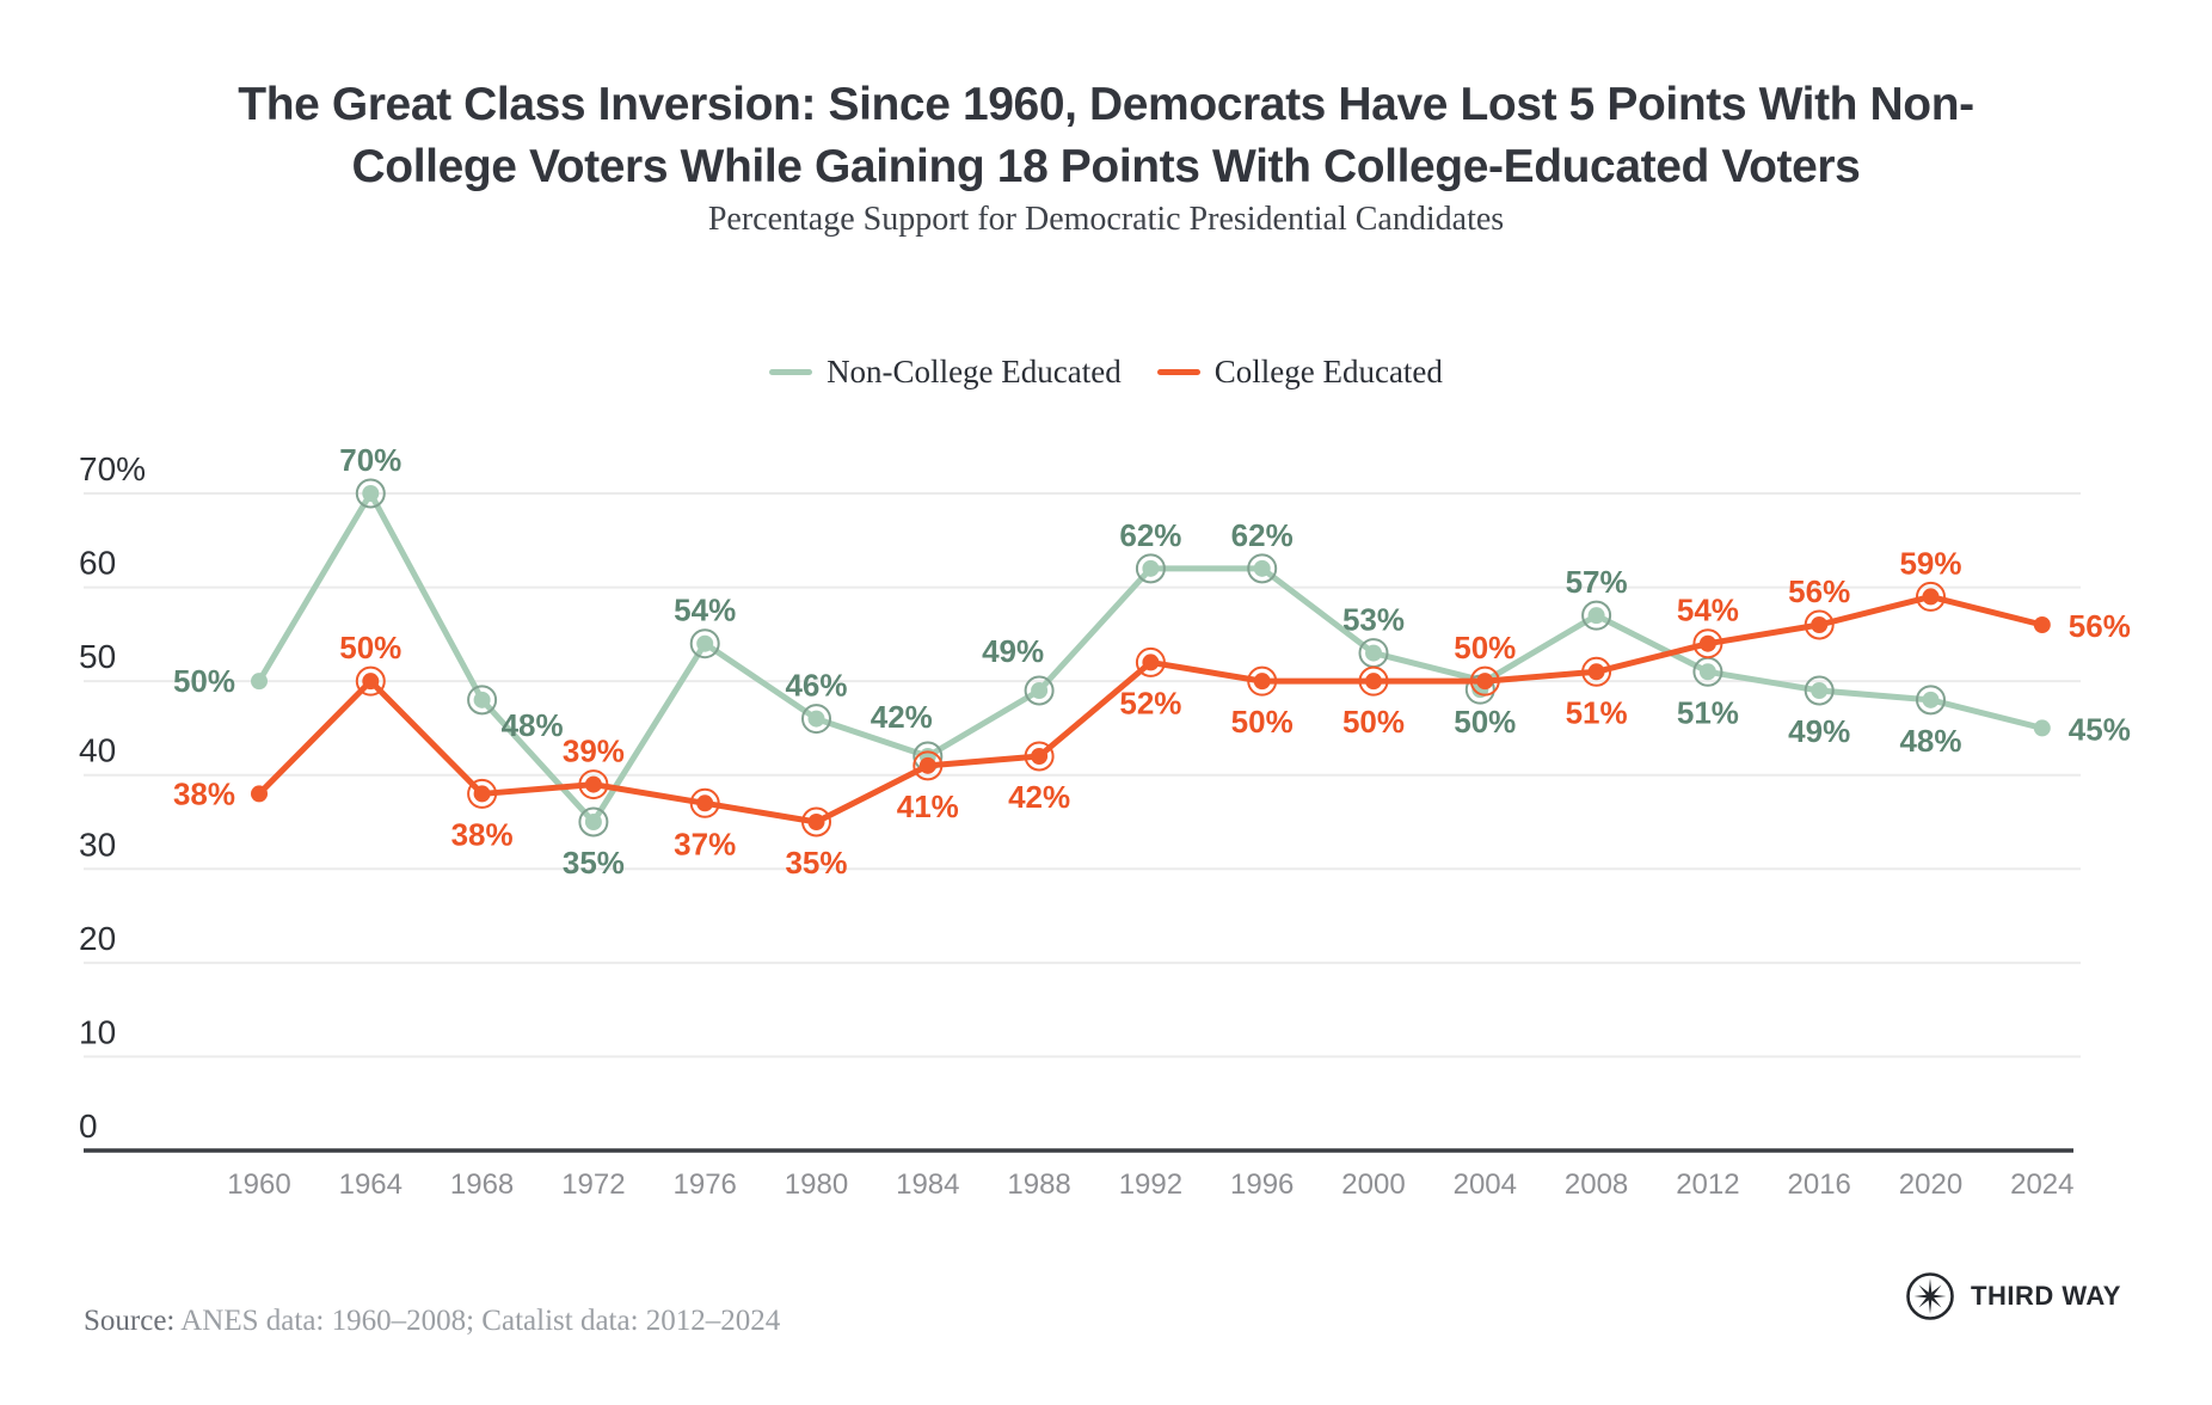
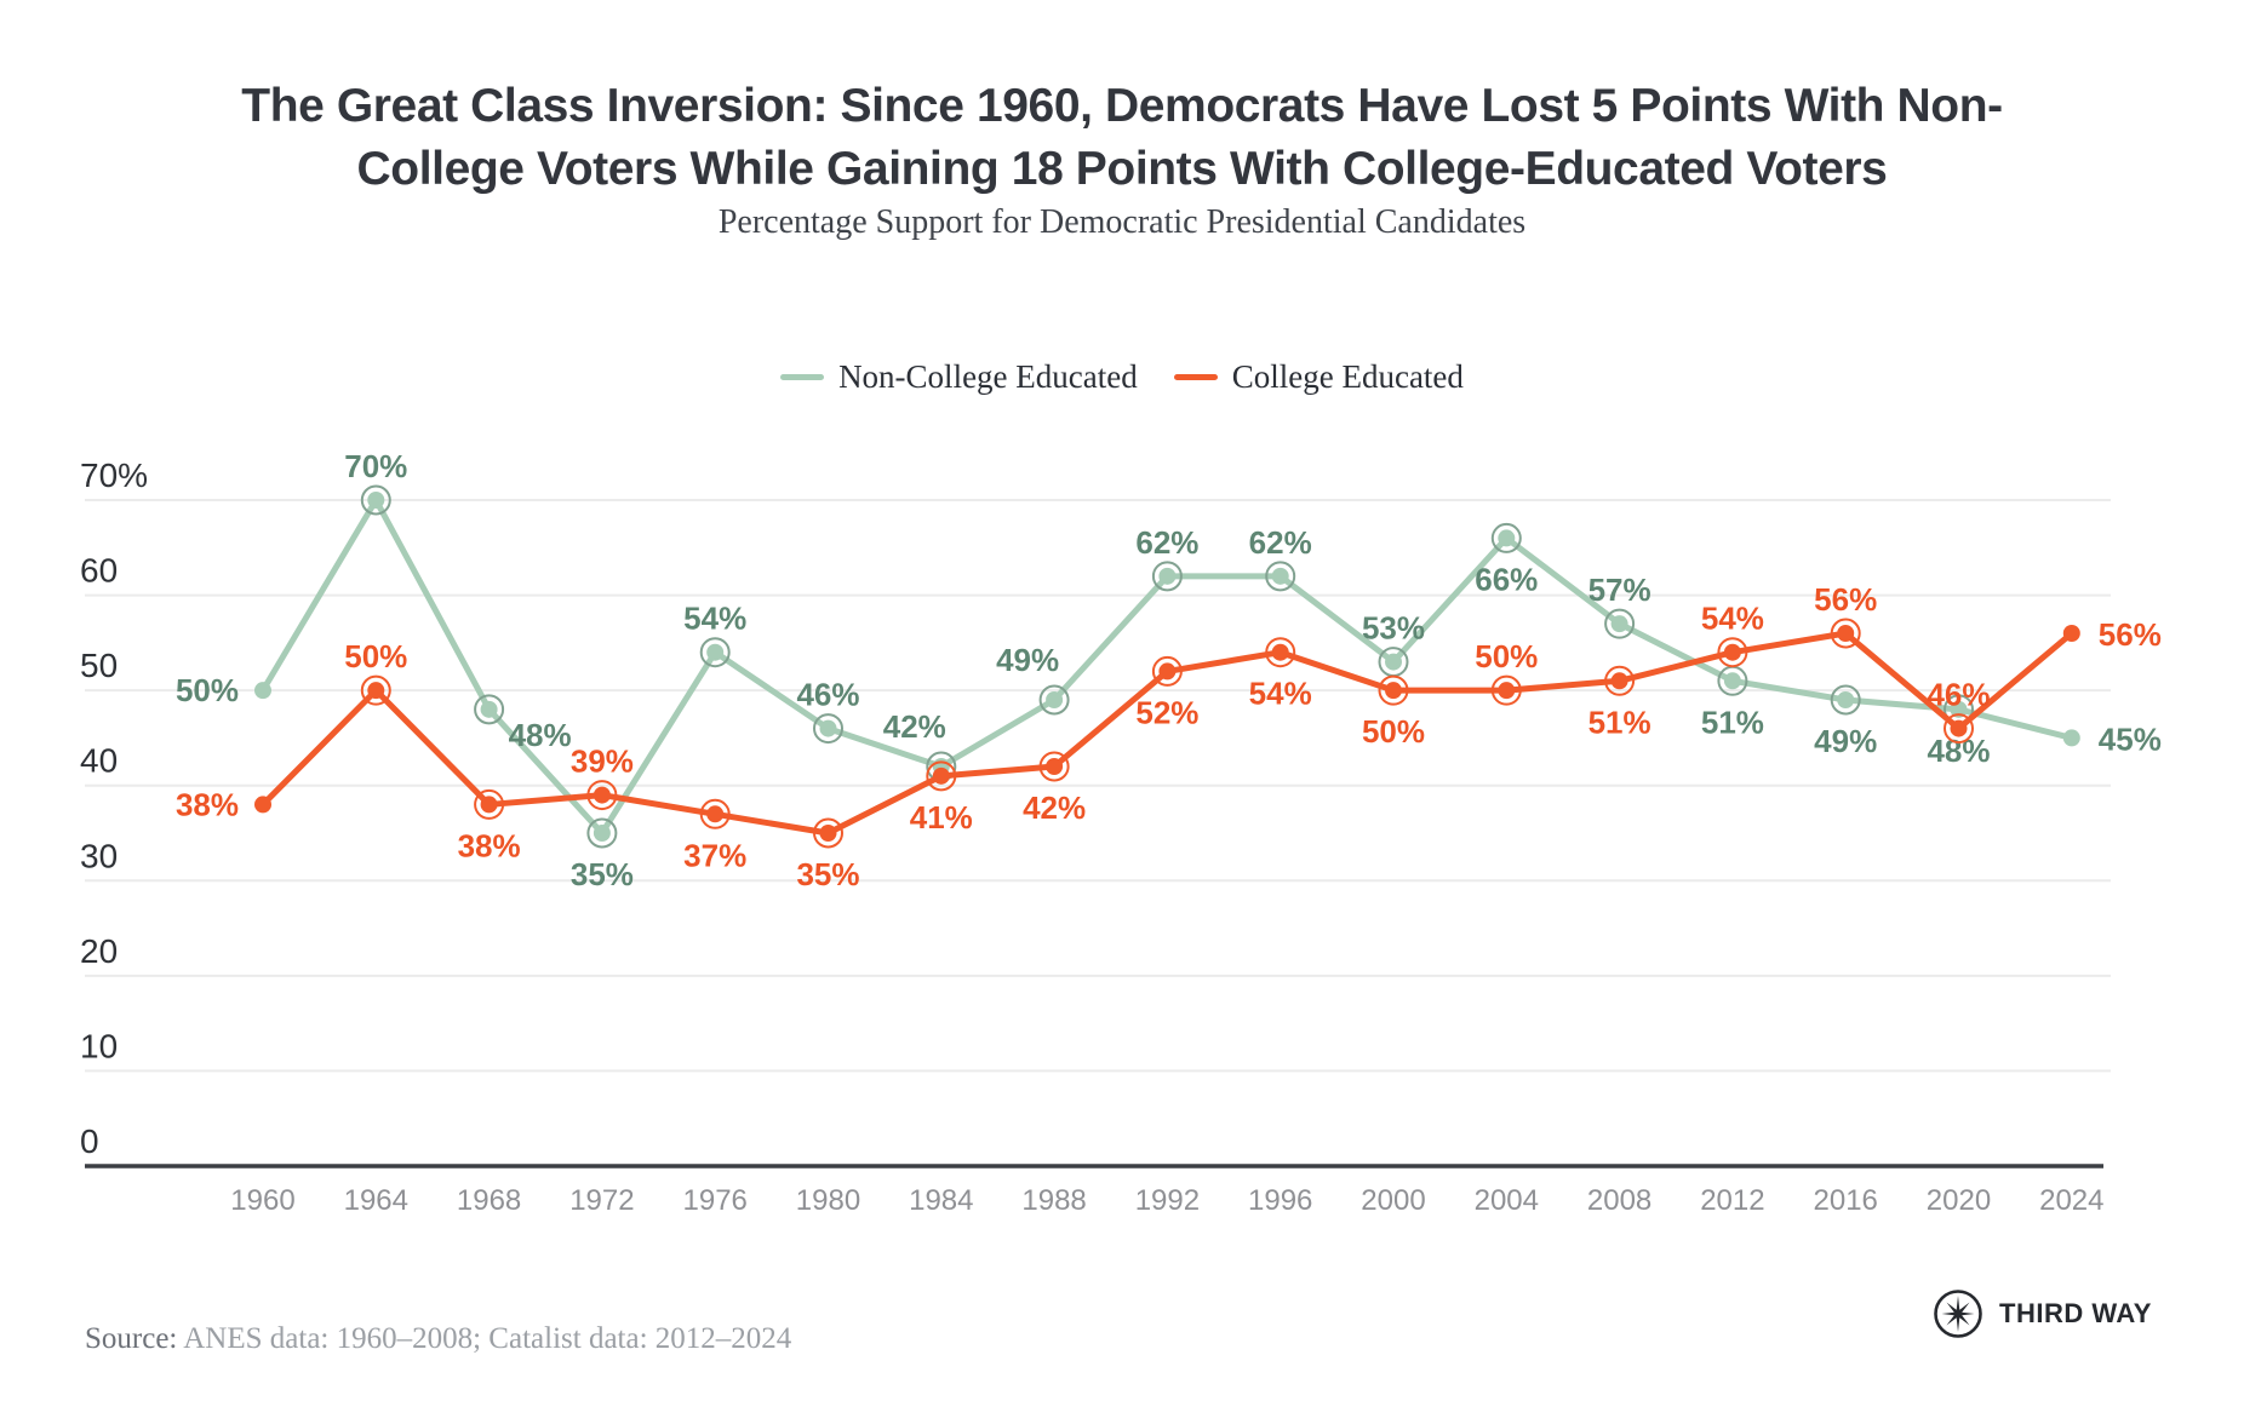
College Educated/1996: 50% -> 54%
Non-College Educated/2004: 50% -> 66%
College Educated/2020: 59% -> 46%
